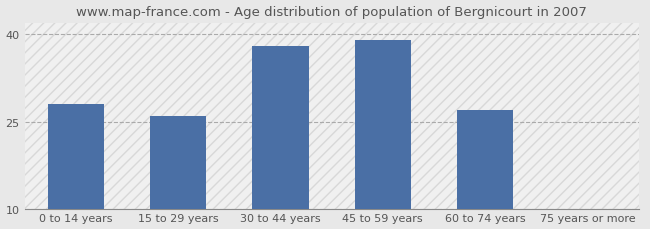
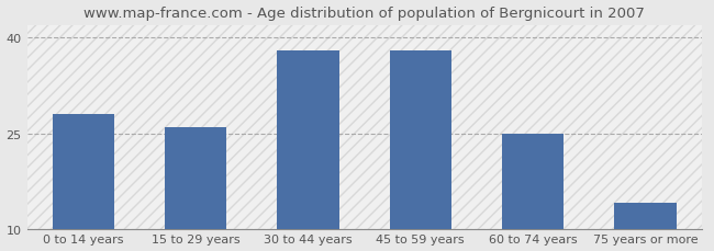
45 to 59 years: 39 -> 38
60 to 74 years: 27 -> 25
75 years or more: 10 -> 14
